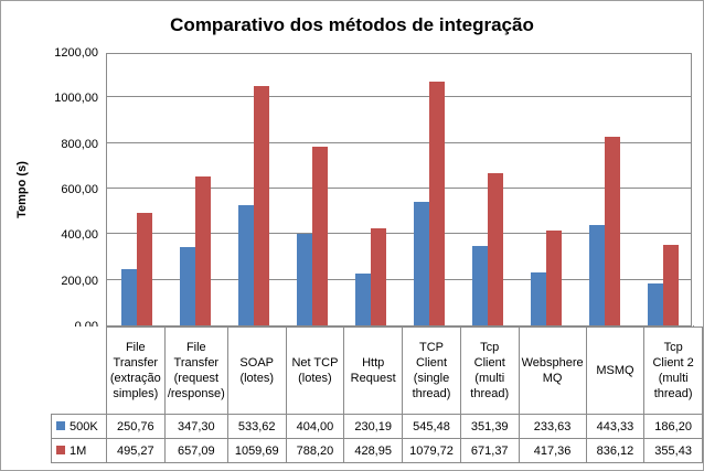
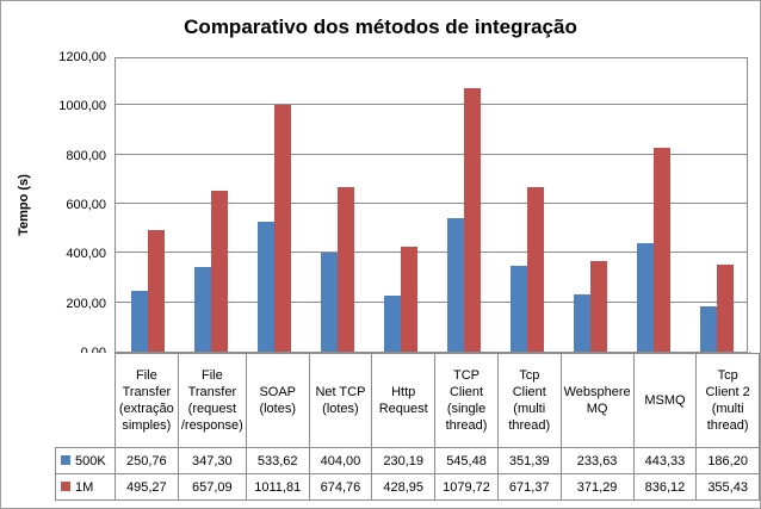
1M/SOAP (lotes): 1059,69 -> 1011,81
1M/Net TCP (lotes): 788,20 -> 674,76
1M/Websphere MQ: 417,36 -> 371,29
